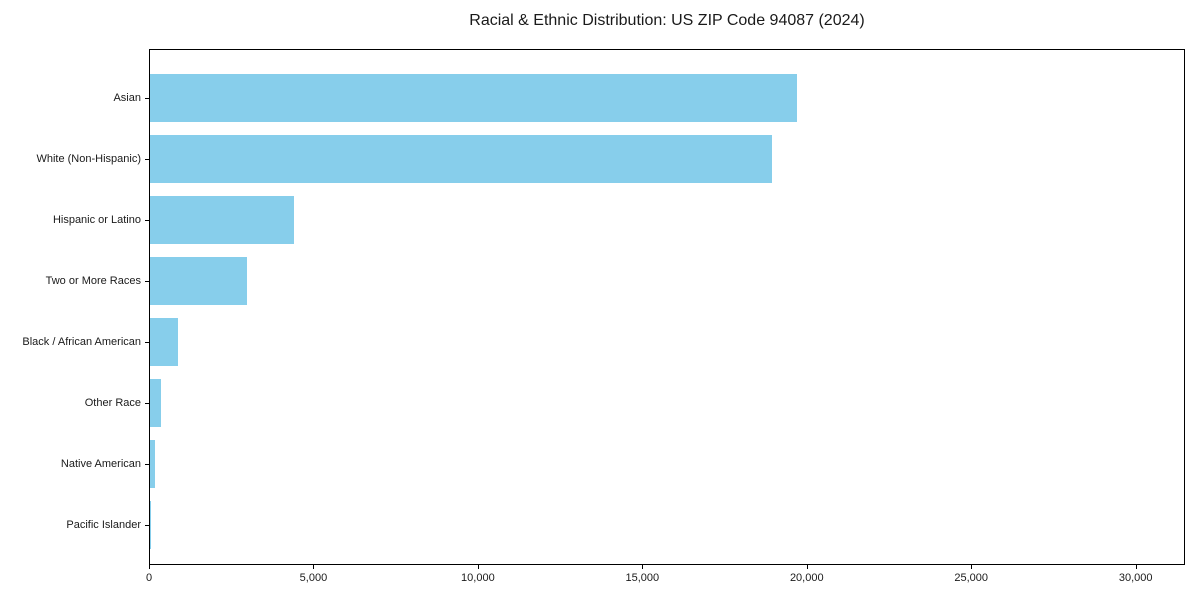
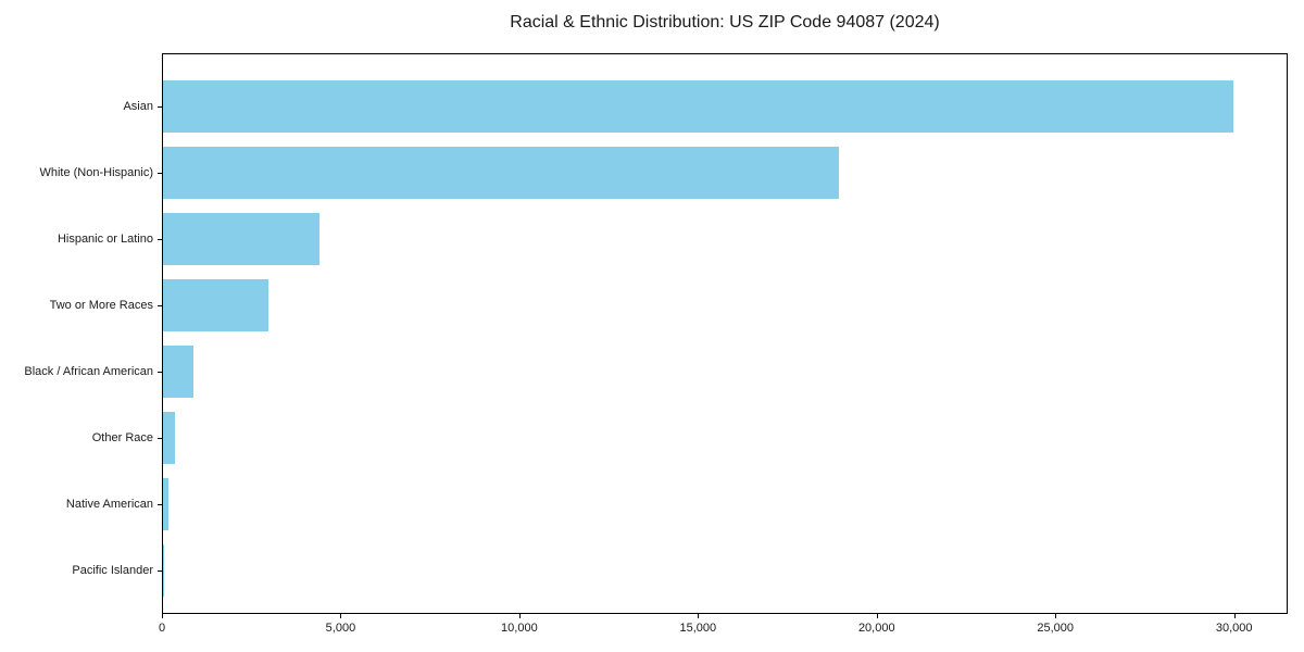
Asian: 19700 -> 30000
